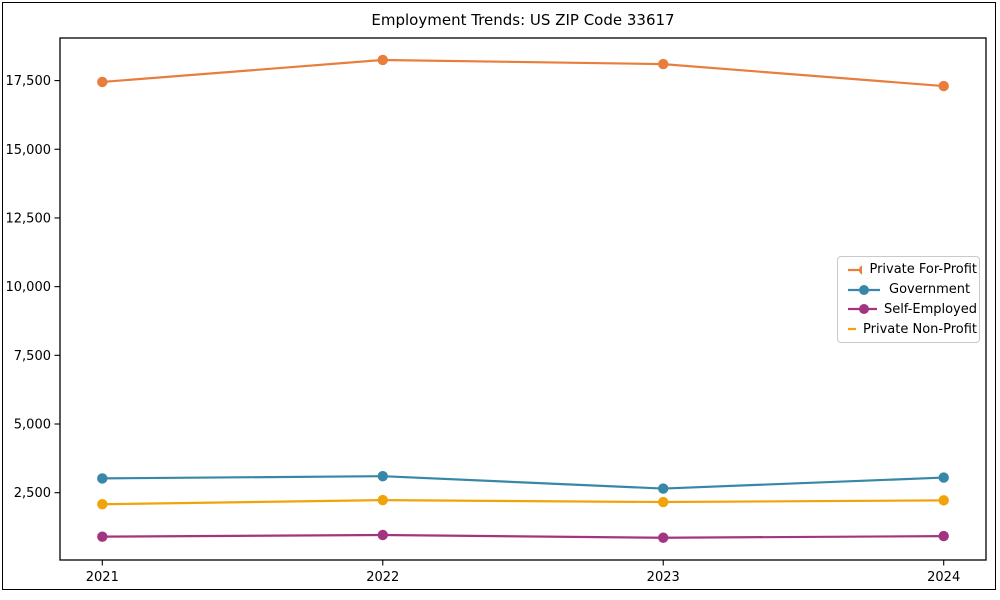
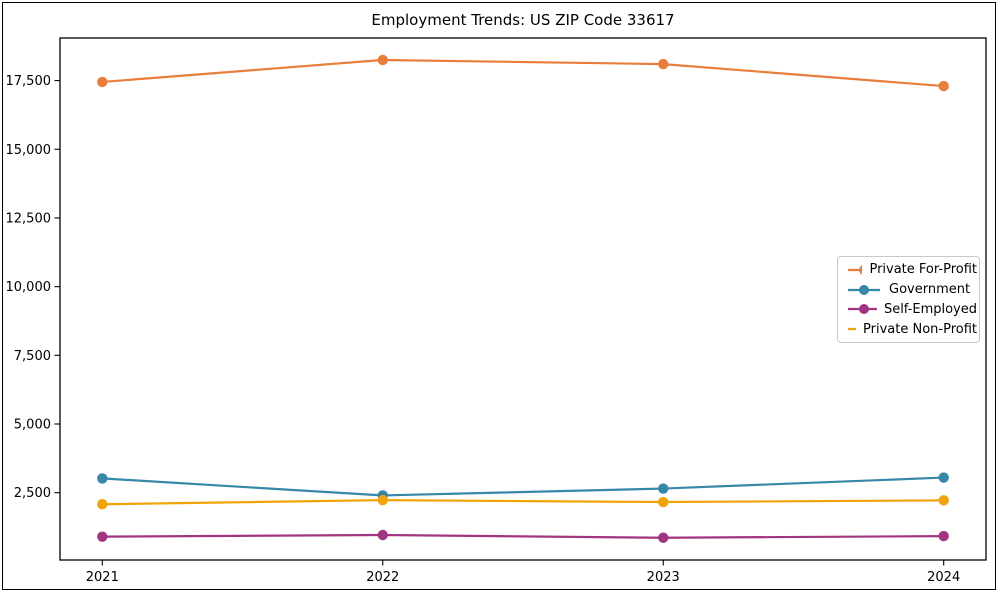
Government/2022: 3100 -> 2400
